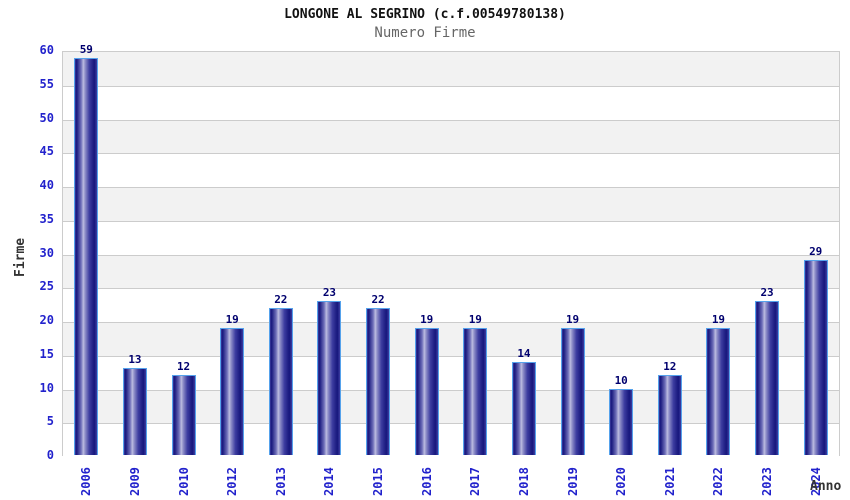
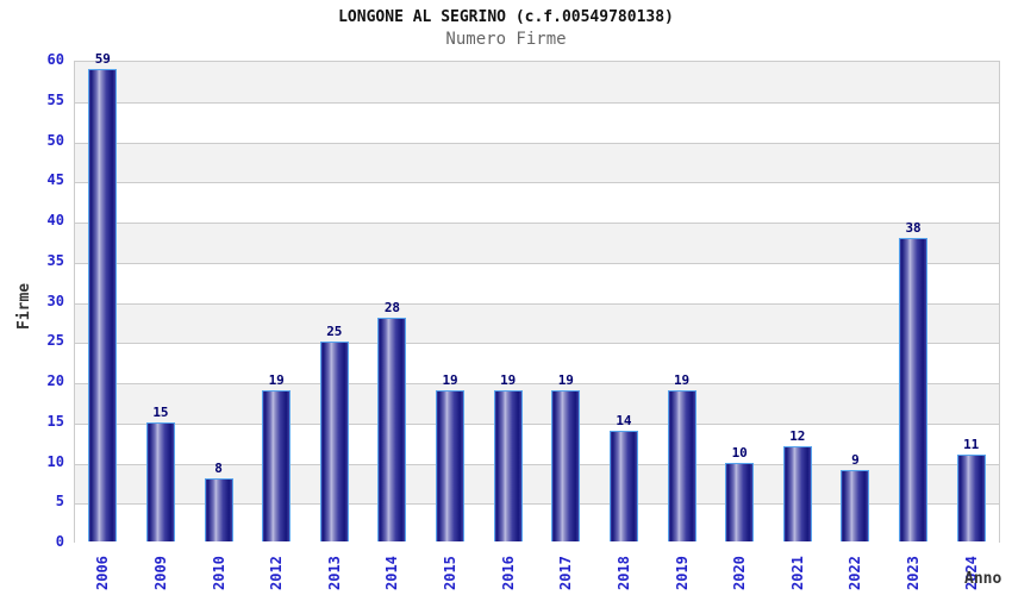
2009: 13 -> 15
2010: 12 -> 8
2013: 22 -> 25
2014: 23 -> 28
2015: 22 -> 19
2022: 19 -> 9
2023: 23 -> 38
2024: 29 -> 11
